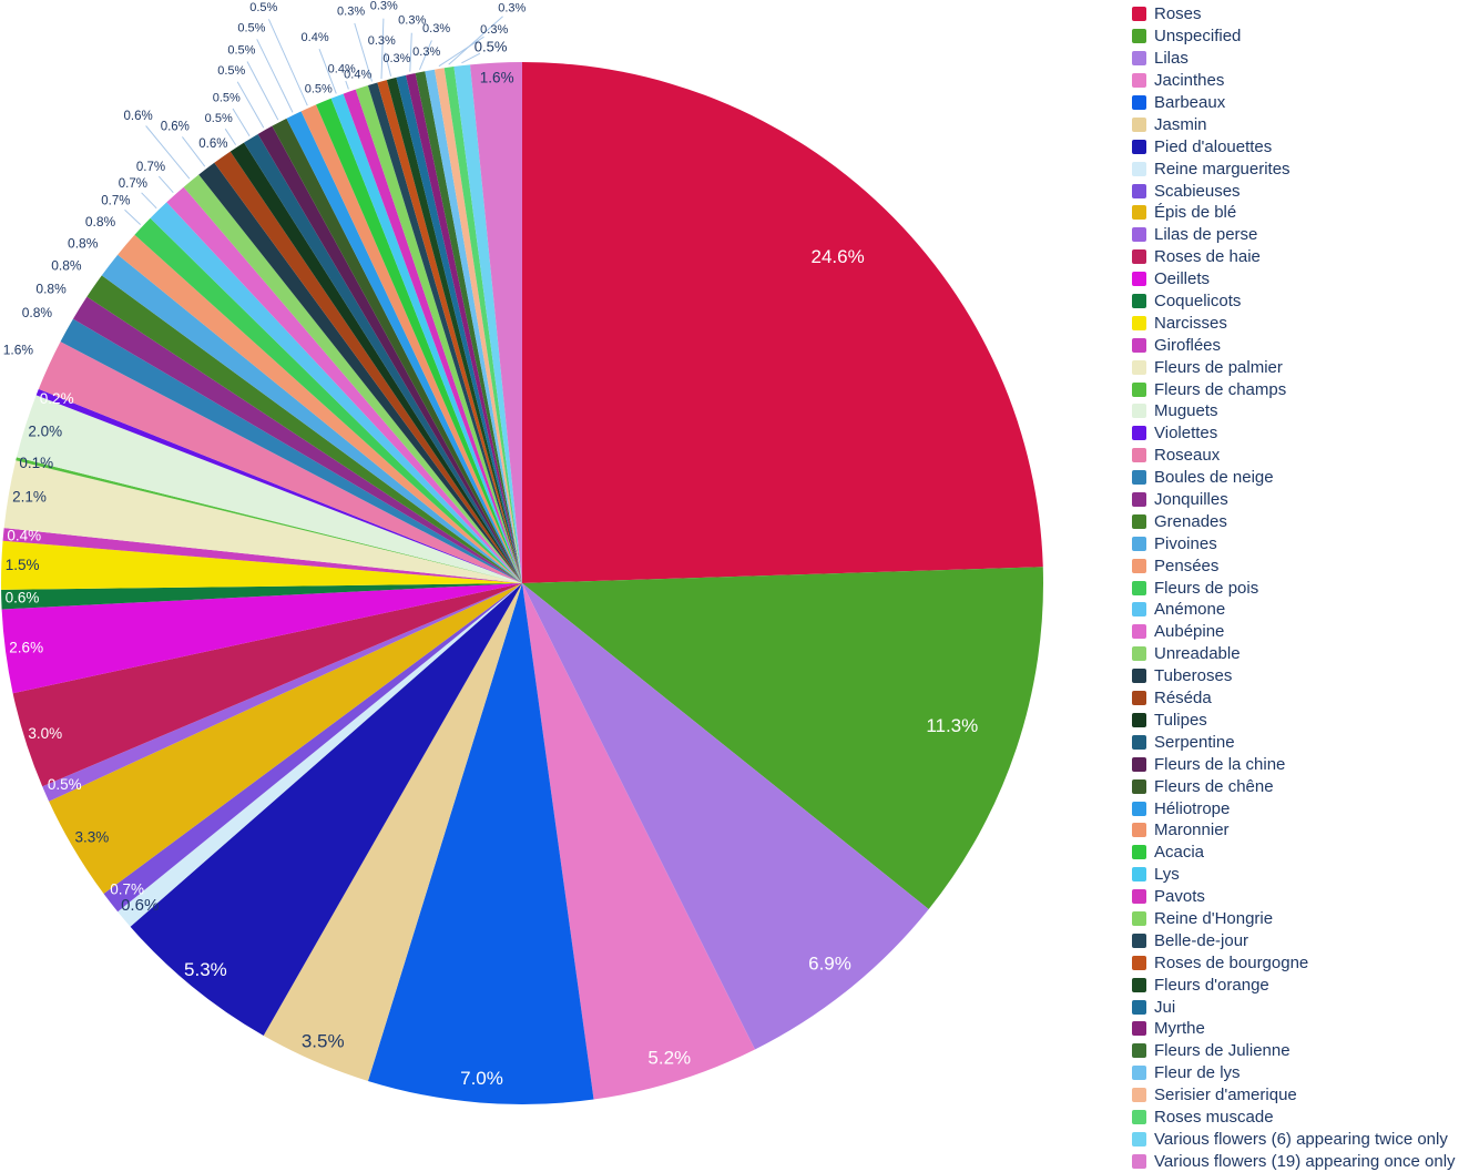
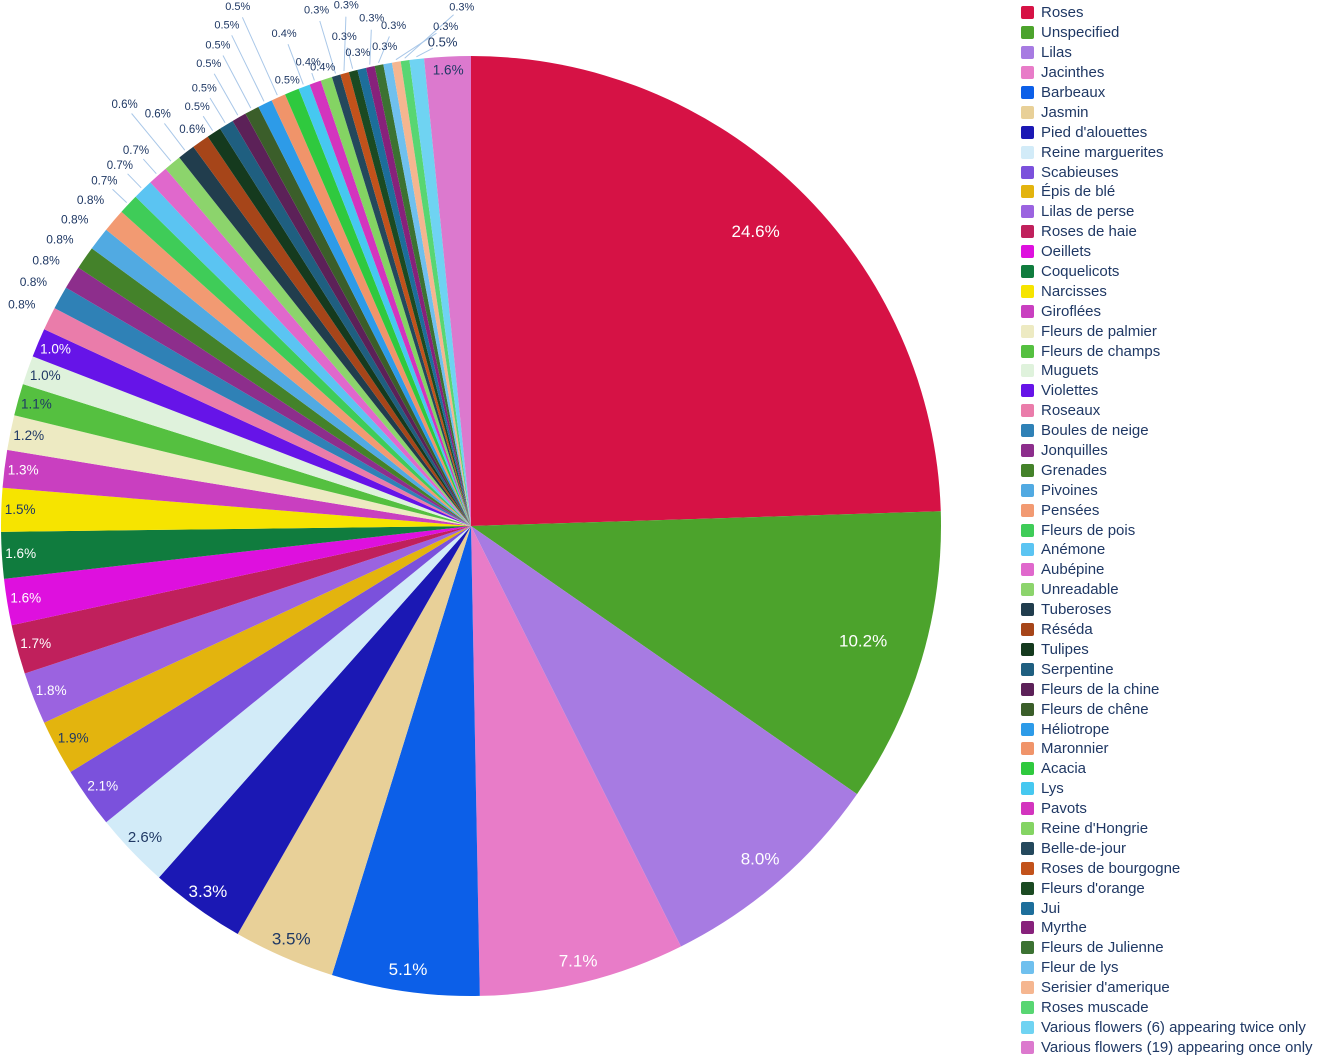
Unspecified: 11.3% -> 10.2%
Lilas: 6.9% -> 8.0%
Jacinthes: 5.2% -> 7.1%
Barbeaux: 7.0% -> 5.1%
Pied d'alouettes: 5.3% -> 3.3%
Reine marguerites: 0.6% -> 2.6%
Scabieuses: 0.7% -> 2.1%
Épis de blé: 3.3% -> 1.9%
Lilas de perse: 0.5% -> 1.8%
Roses de haie: 3.0% -> 1.7%
Oeillets: 2.6% -> 1.6%
Coquelicots: 0.6% -> 1.6%
Giroflées: 0.4% -> 1.3%
Fleurs de palmier: 2.1% -> 1.2%
Fleurs de champs: 0.1% -> 1.1%
Muguets: 2.0% -> 1.0%
Violettes: 0.2% -> 1.0%
Roseaux: 1.6% -> 0.8%
